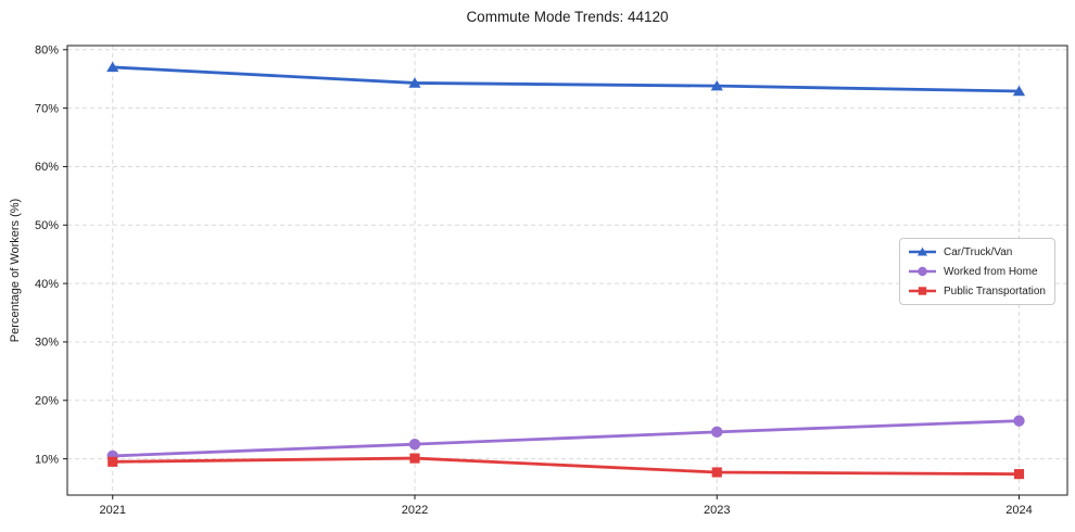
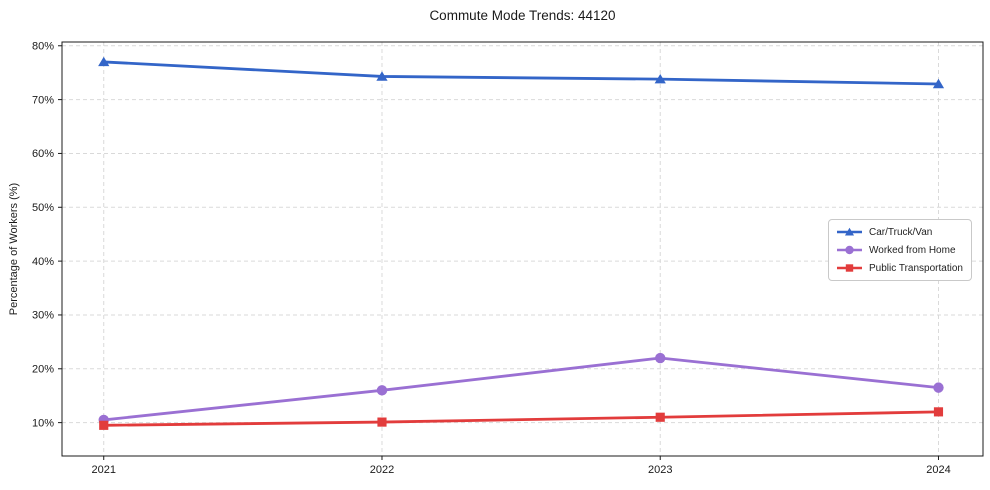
Worked from Home/2022: 12% -> 16%
Worked from Home/2023: 15% -> 22%
Public Transportation/2023: 8% -> 11%
Public Transportation/2024: 7% -> 12%
